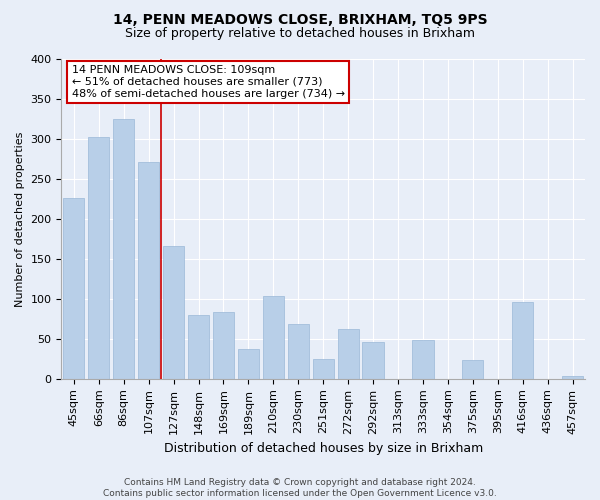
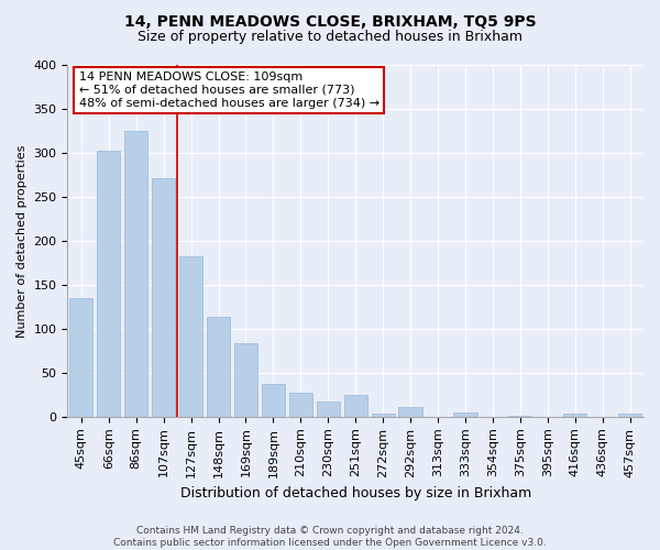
45sqm: 226 -> 135
127sqm: 166 -> 183
148sqm: 80 -> 113
210sqm: 104 -> 27
230sqm: 68 -> 17
272sqm: 62 -> 4
292sqm: 46 -> 11
333sqm: 48 -> 5
375sqm: 24 -> 1
416sqm: 96 -> 4
